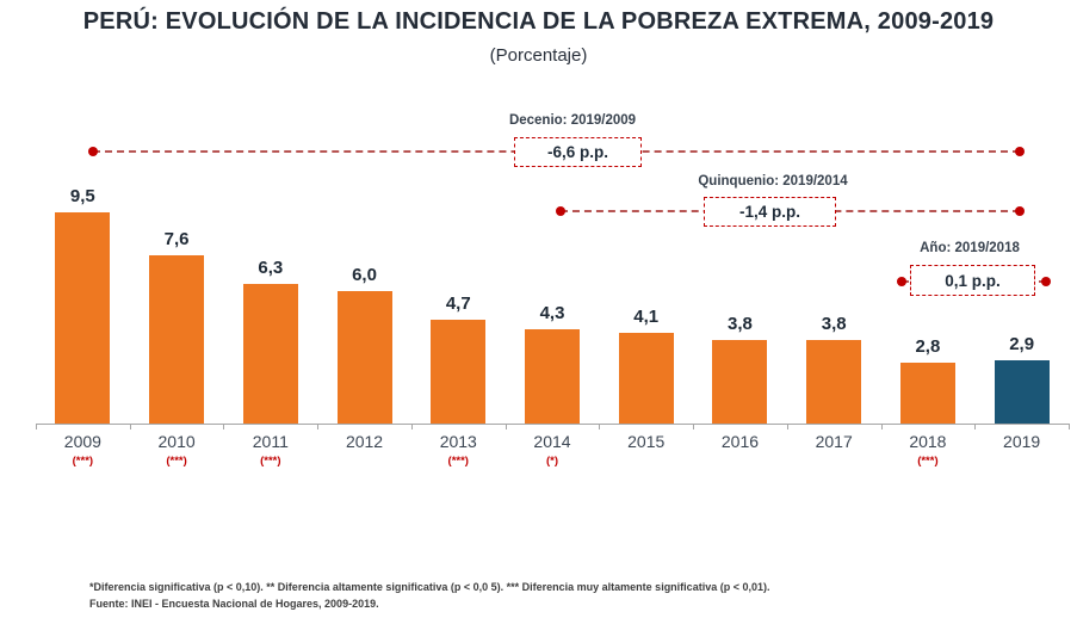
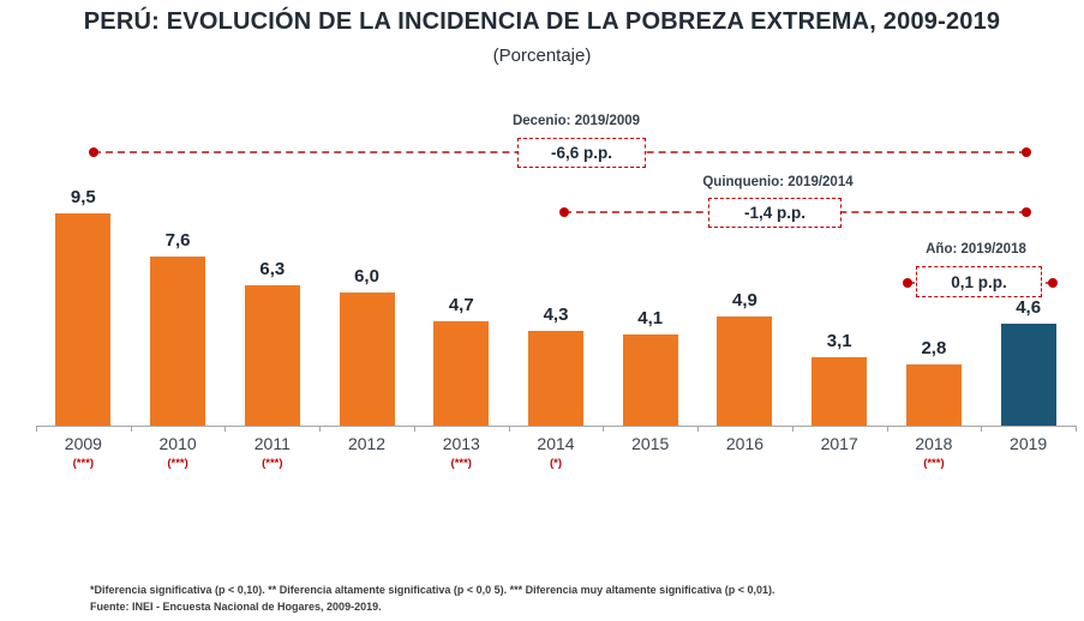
2016: 3,8 -> 4,9
2017: 3,8 -> 3,1
2019: 2,9 -> 4,6
